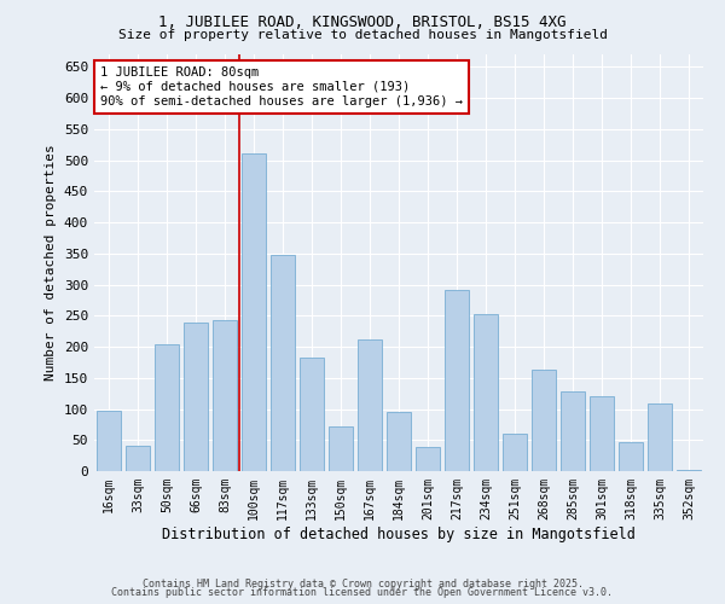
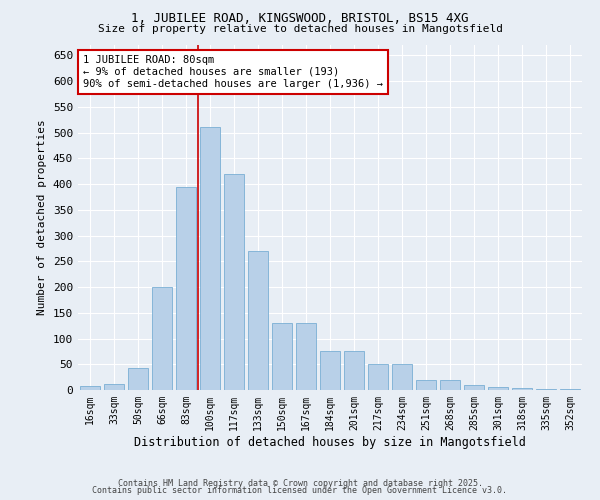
16sqm: 98 -> 7
33sqm: 40 -> 12
50sqm: 204 -> 42
66sqm: 238 -> 200
83sqm: 242 -> 395
117sqm: 348 -> 420
133sqm: 182 -> 270
150sqm: 72 -> 130
167sqm: 212 -> 130
184sqm: 96 -> 75
201sqm: 38 -> 75
217sqm: 292 -> 50
234sqm: 252 -> 50
251sqm: 60 -> 20
268sqm: 164 -> 20
285sqm: 128 -> 10
301sqm: 120 -> 5
318sqm: 46 -> 4
335sqm: 108 -> 2
